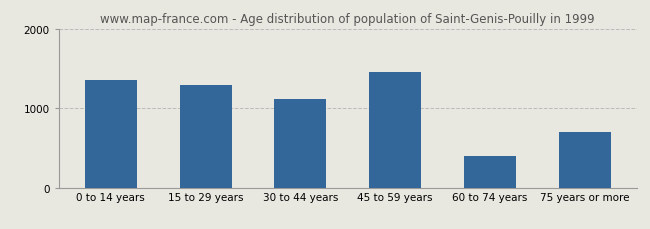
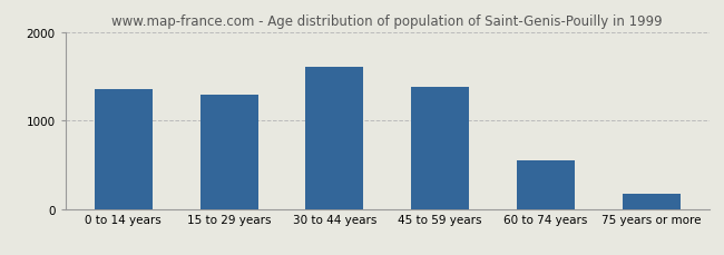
30 to 44 years: 1120 -> 1610
45 to 59 years: 1460 -> 1380
60 to 74 years: 400 -> 550
75 years or more: 700 -> 170
